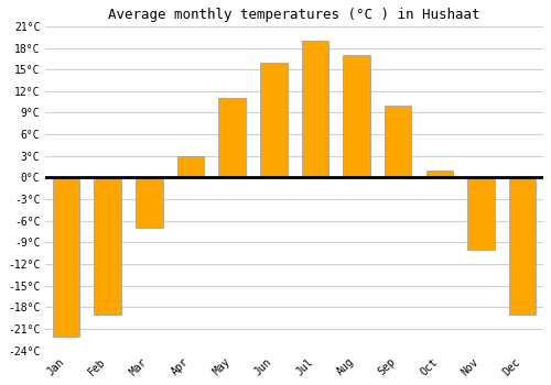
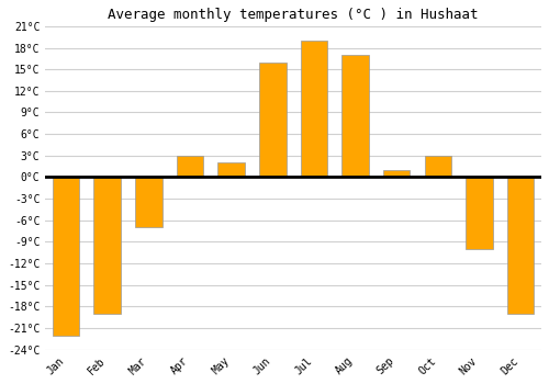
May: 11°C -> 2°C
Sep: 10°C -> 1°C
Oct: 1°C -> 3°C
